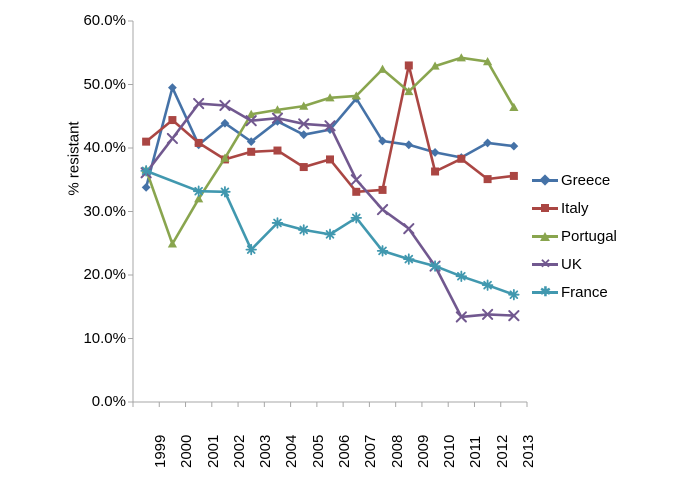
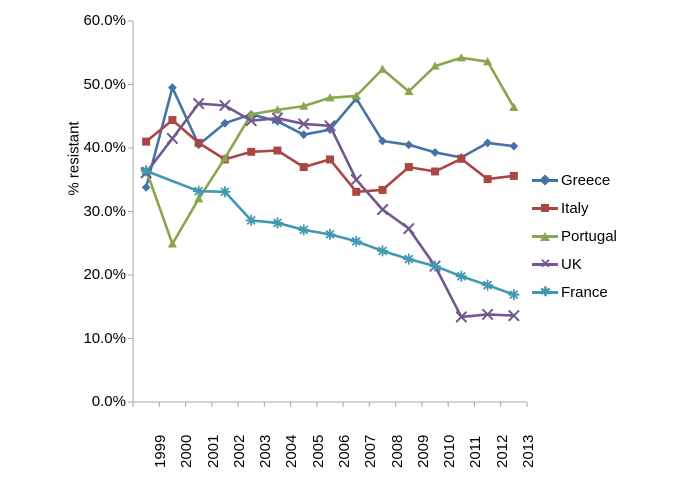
Greece/2003: 41% -> 45%
France/2003: 24% -> 29%
France/2007: 29% -> 25%
Italy/2009: 53% -> 37%
